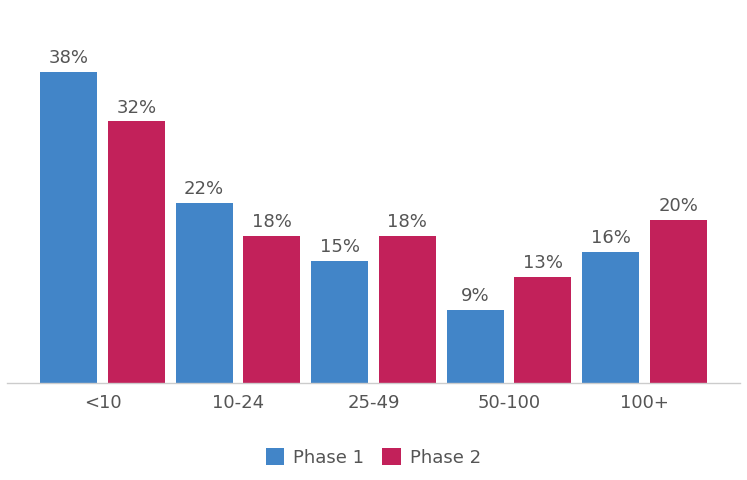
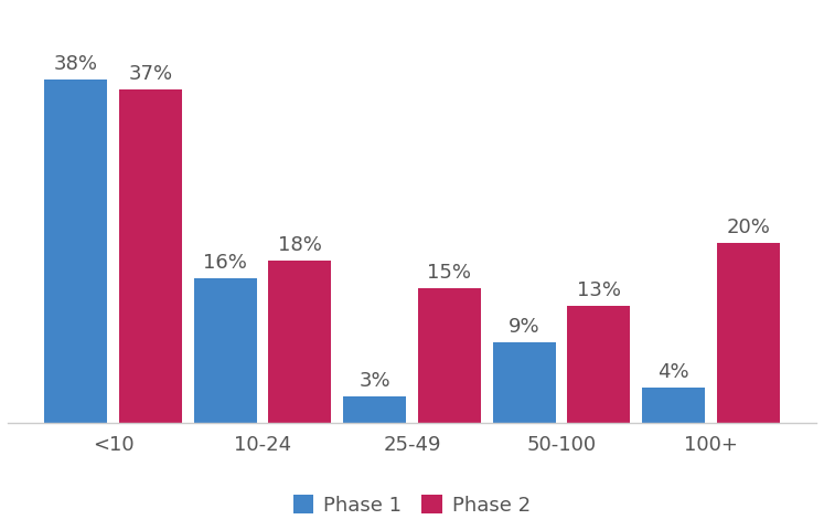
Phase 2/<10: 32% -> 37%
Phase 1/10-24: 22% -> 16%
Phase 1/25-49: 15% -> 3%
Phase 2/25-49: 18% -> 15%
Phase 1/100+: 16% -> 4%
